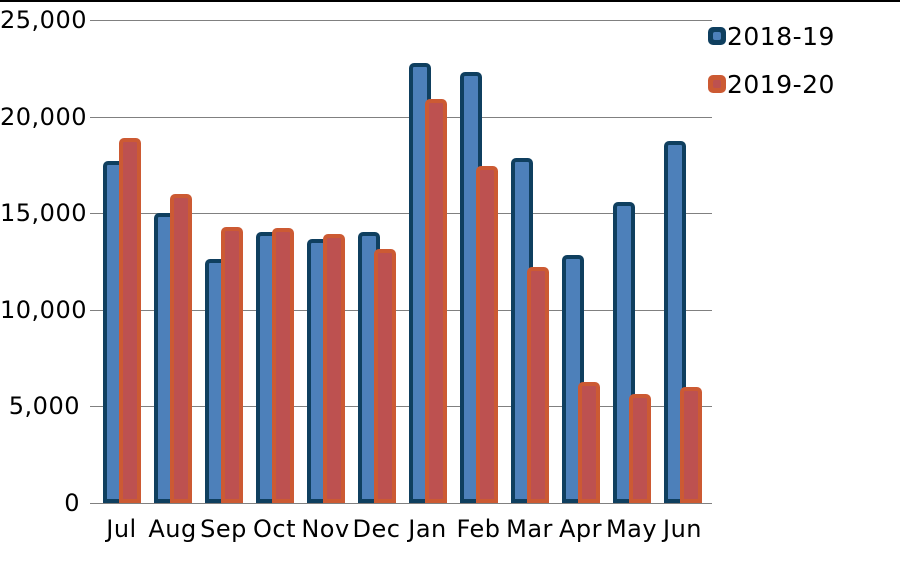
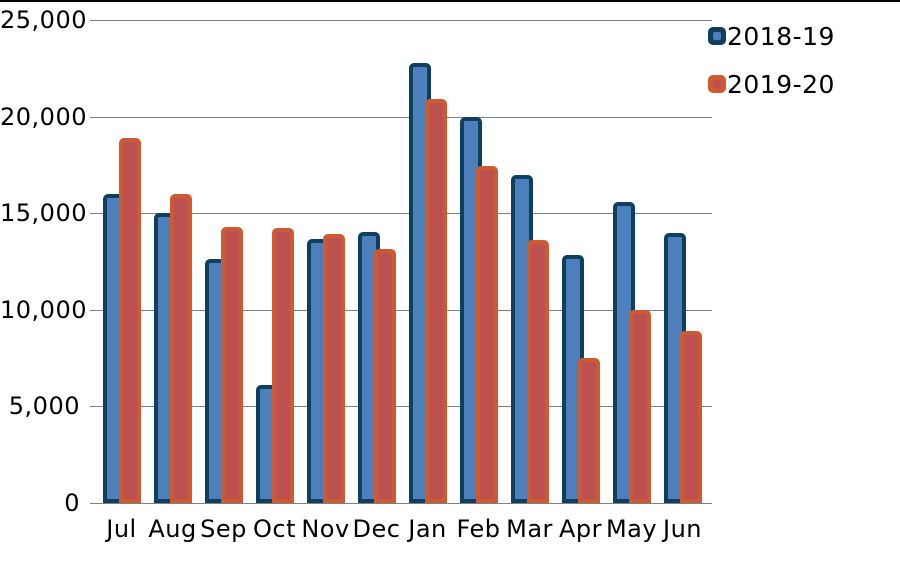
2018-19/Jul: 17700 -> 16000
2018-19/Oct: 14000 -> 6100
2018-19/Feb: 22300 -> 20000
2018-19/Mar: 17800 -> 17000
2019-20/Mar: 12200 -> 13600
2019-20/Apr: 6200 -> 7500
2019-20/May: 5600 -> 10000
2018-19/Jun: 18800 -> 14000
2019-20/Jun: 6000 -> 8900
